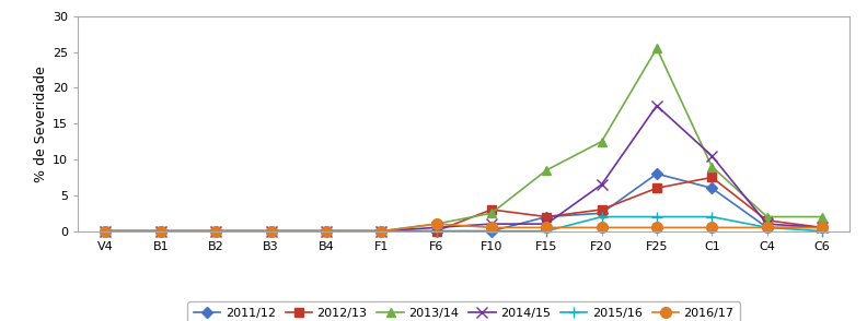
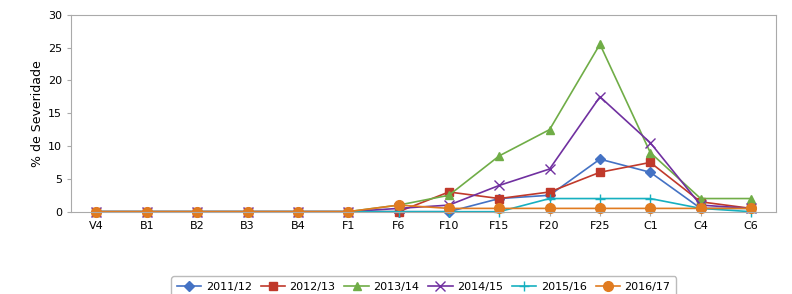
2014/15/F15: 1.0 -> 4.0
